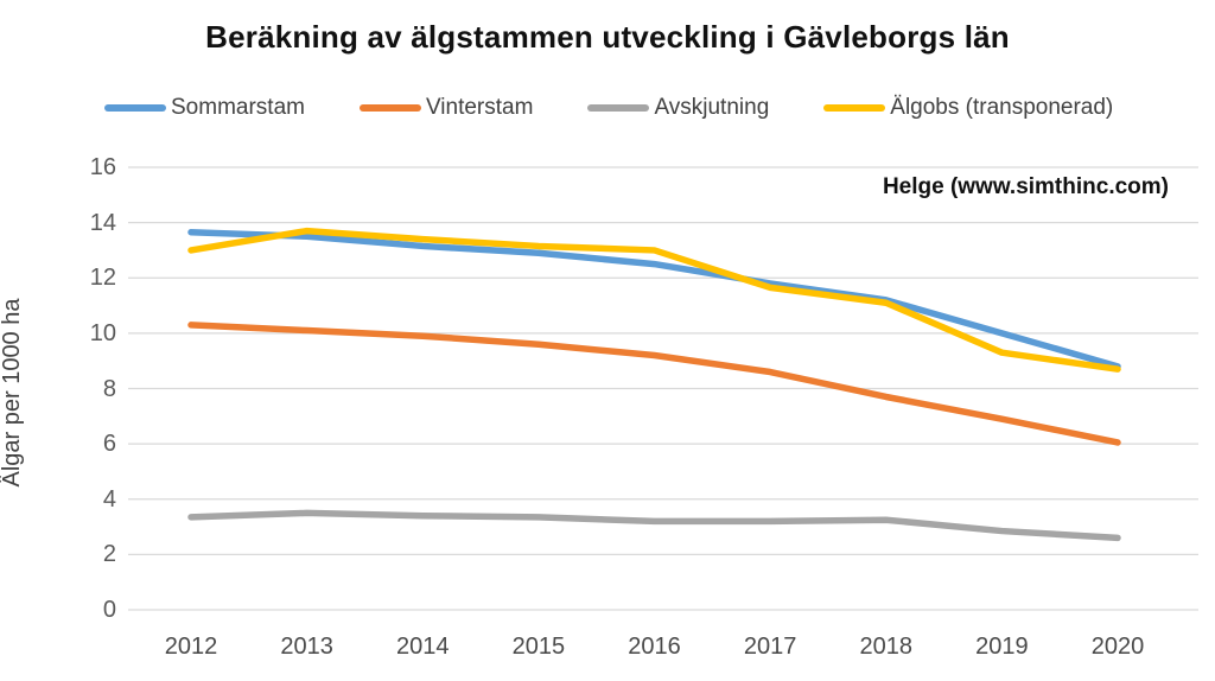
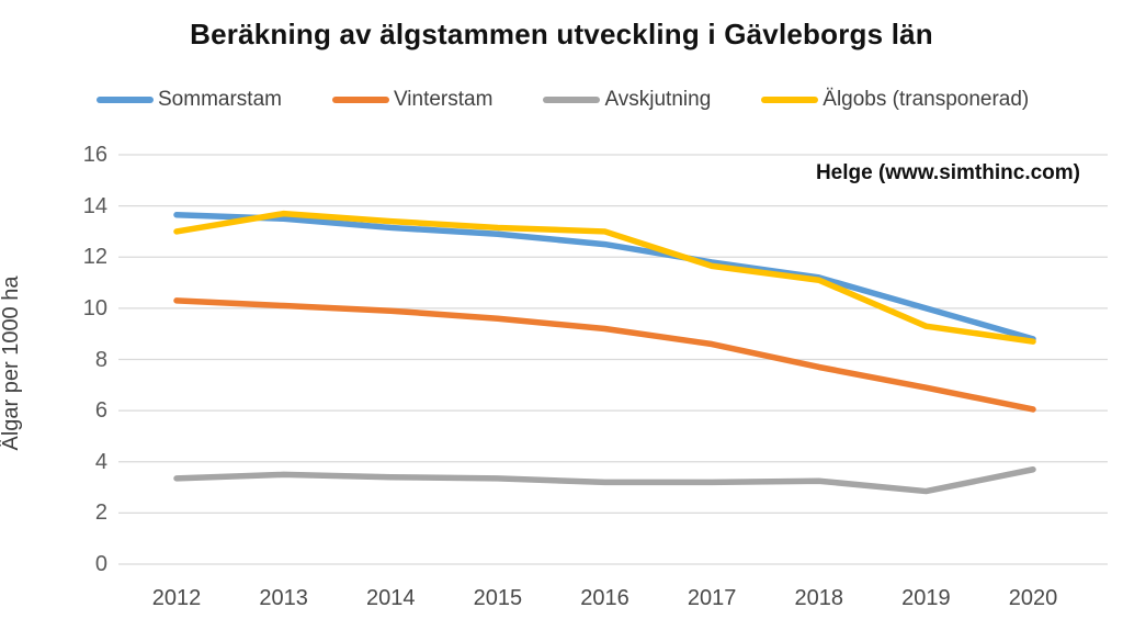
Avskjutning/2020: 2.6 -> 3.7
